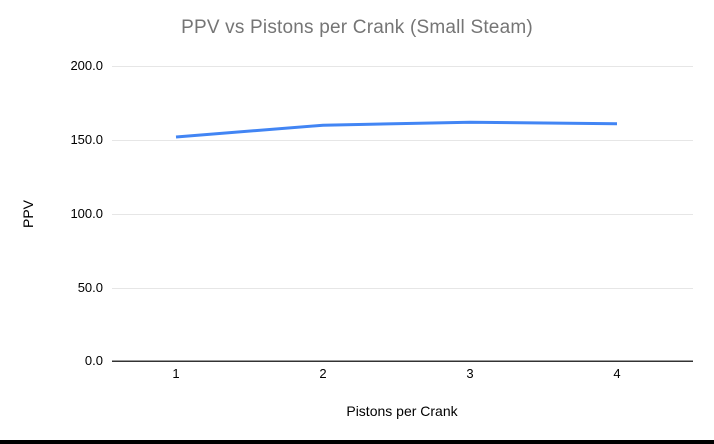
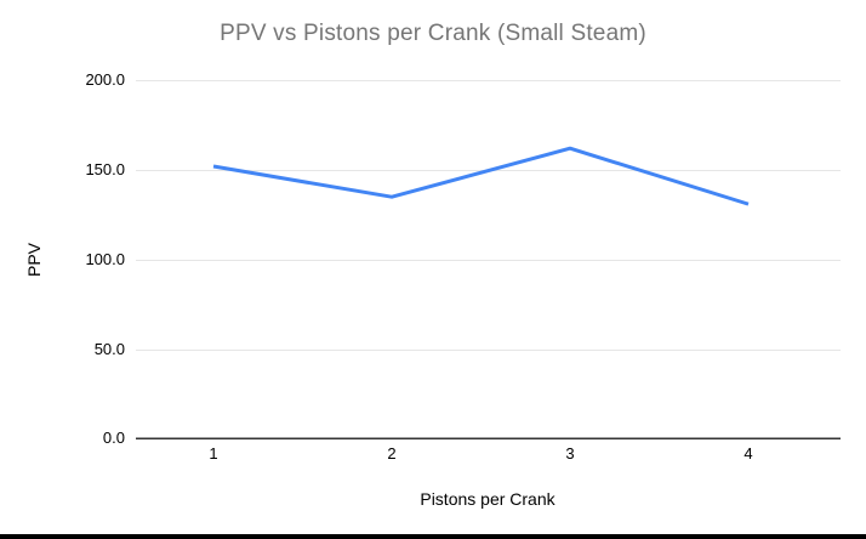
2: 160 -> 135
4: 161 -> 131
